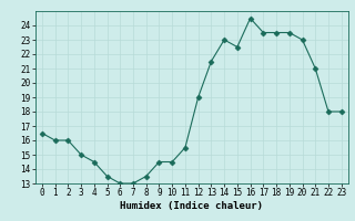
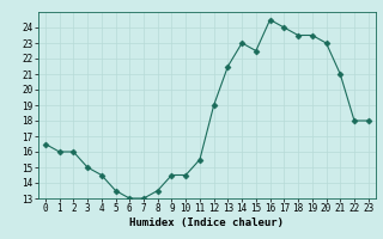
17: 23.5 -> 24.0
